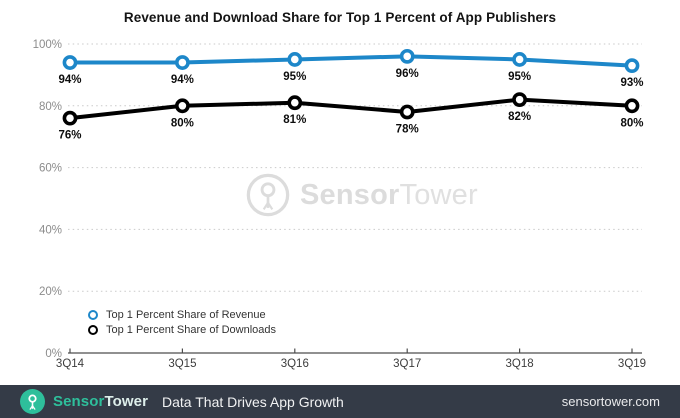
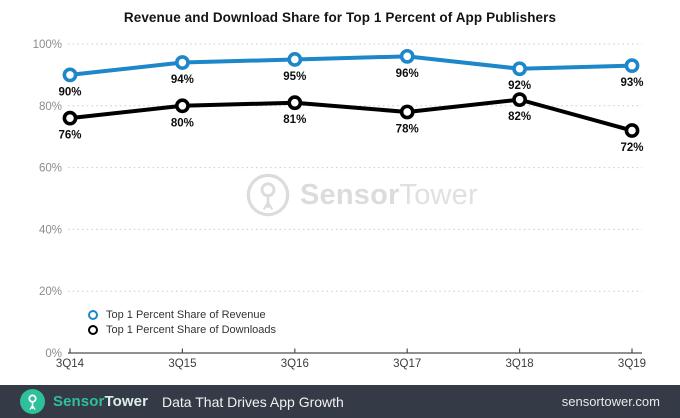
Top 1 Percent Share of Revenue/3Q14: 94% -> 90%
Top 1 Percent Share of Revenue/3Q18: 95% -> 92%
Top 1 Percent Share of Downloads/3Q19: 80% -> 72%
